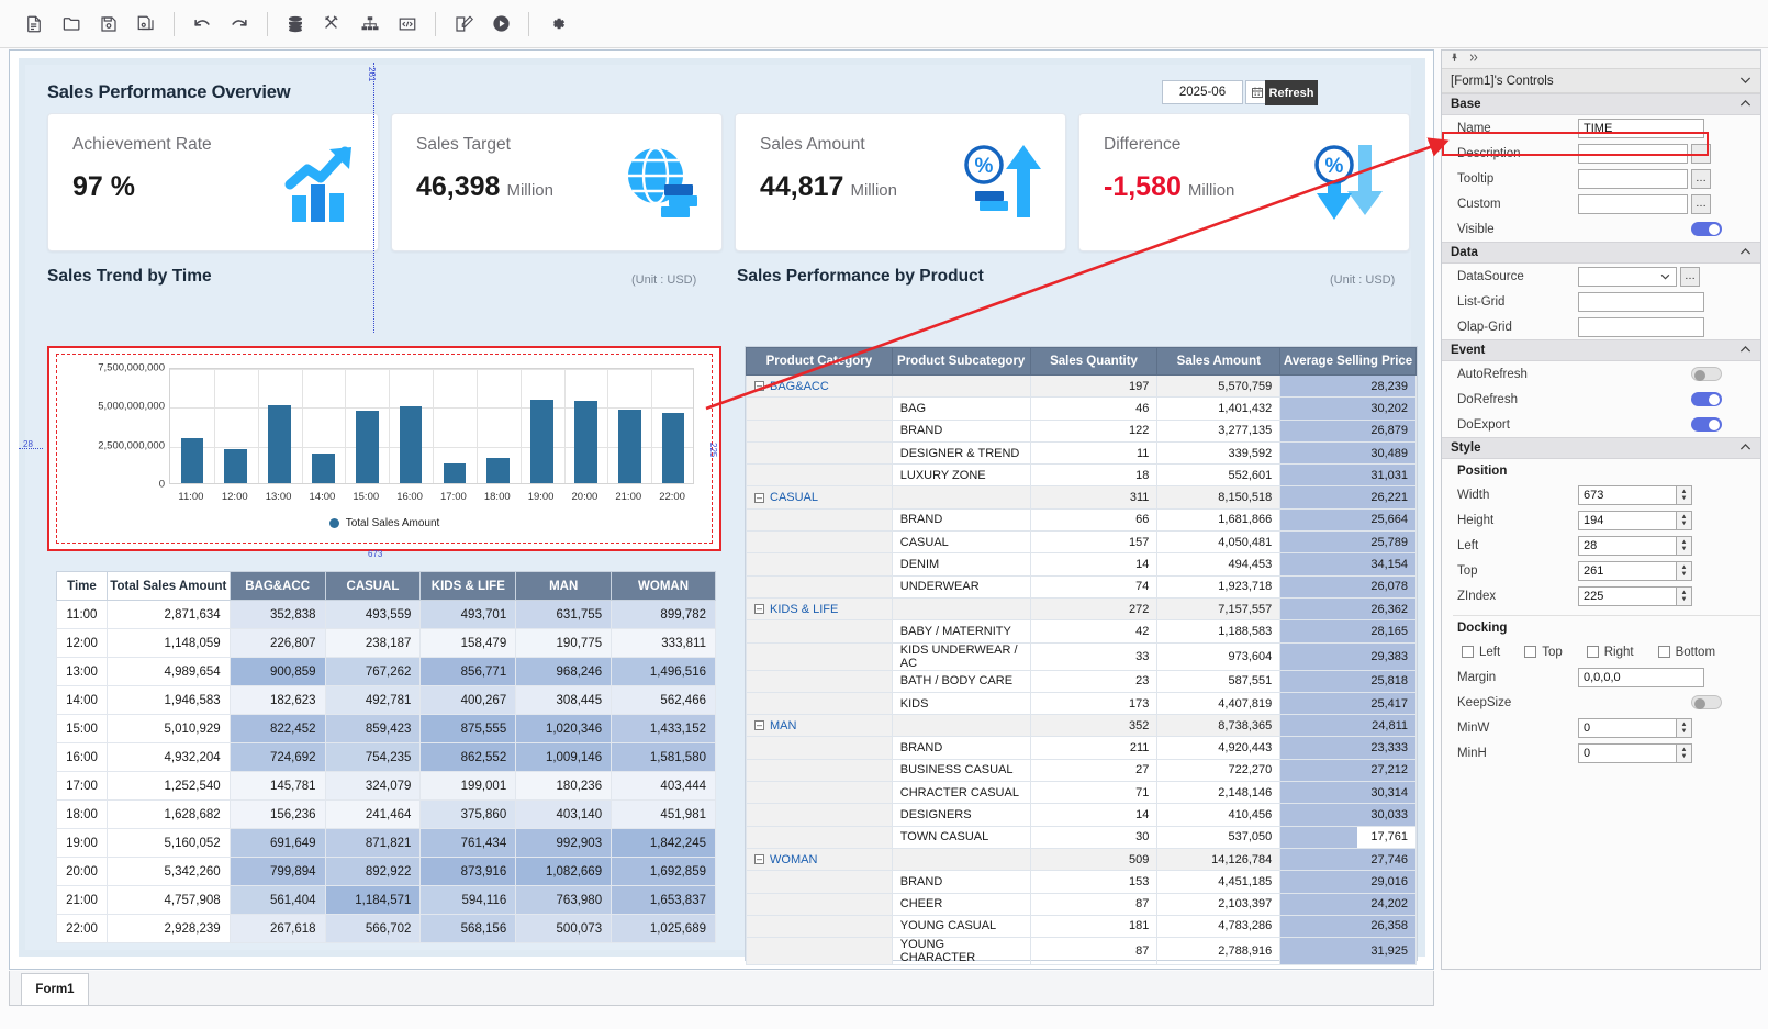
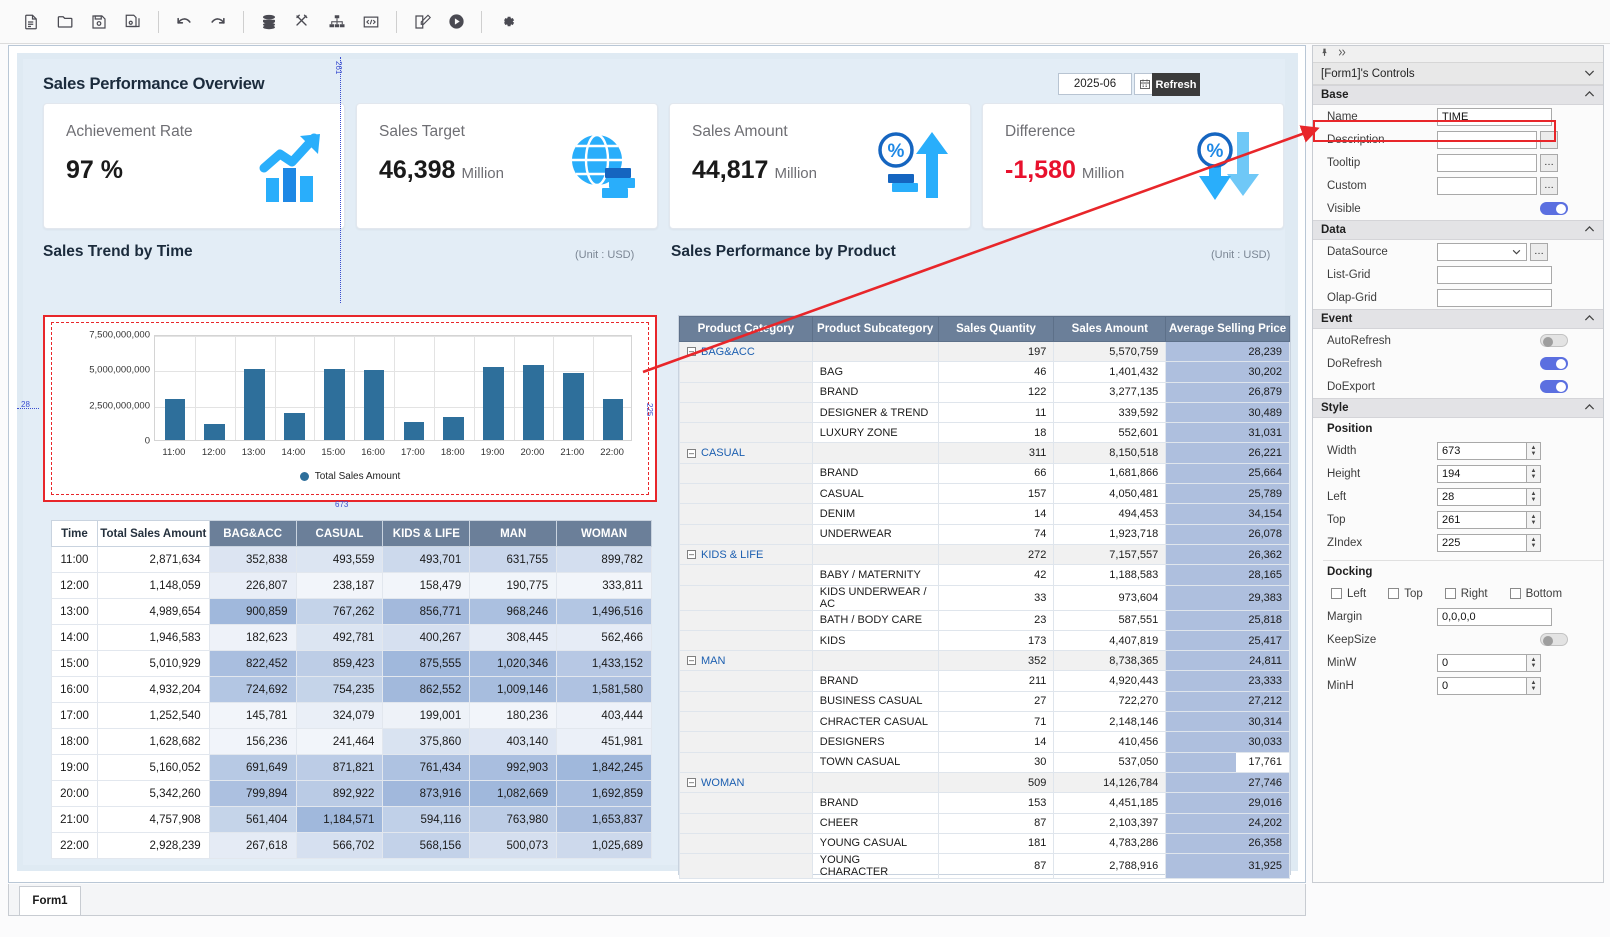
12:00: 2200000000 -> 1100000000
15:00: 4700000000 -> 5000000000
19:00: 5400000000 -> 5200000000
22:00: 4500000000 -> 2900000000
